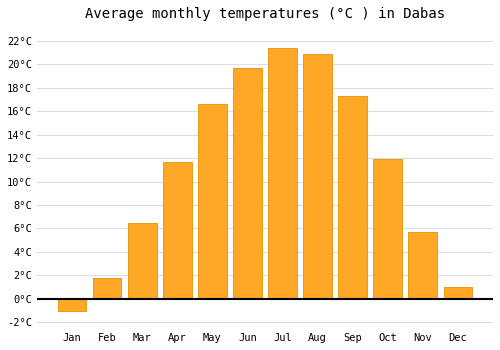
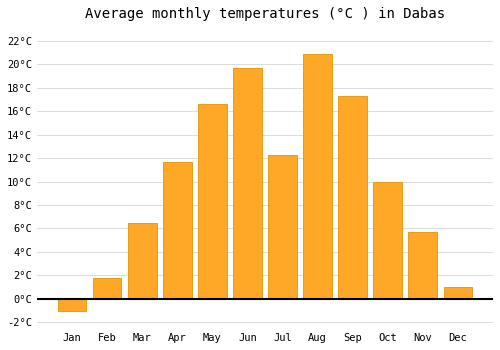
Jul: 21.4°C -> 12.3°C
Oct: 11.9°C -> 10.0°C
